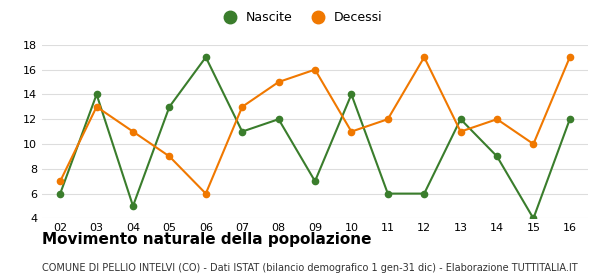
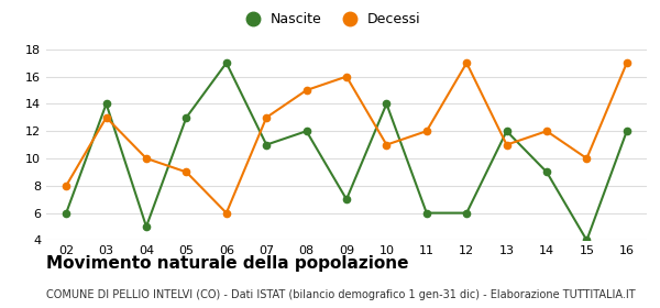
Decessi/02: 7 -> 8
Decessi/04: 11 -> 10
